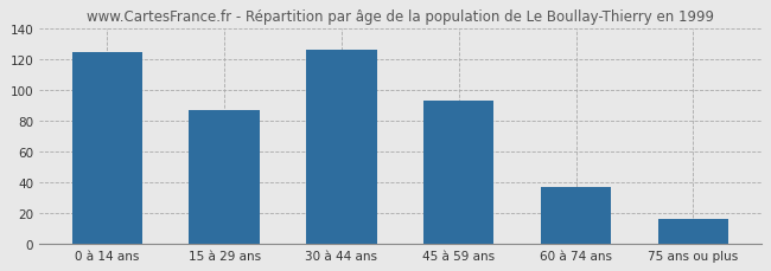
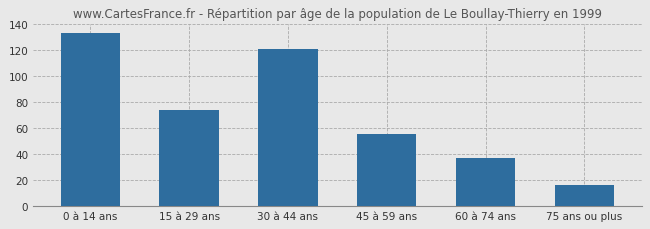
0 à 14 ans: 125 -> 133
15 à 29 ans: 87 -> 74
30 à 44 ans: 126 -> 121
45 à 59 ans: 93 -> 55
